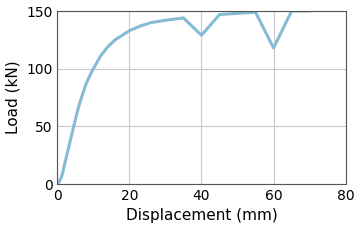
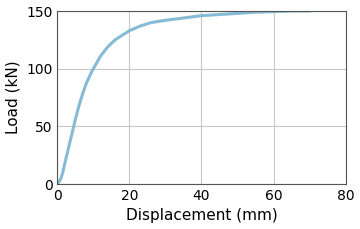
40: 129 -> 146
60: 118 -> 150
